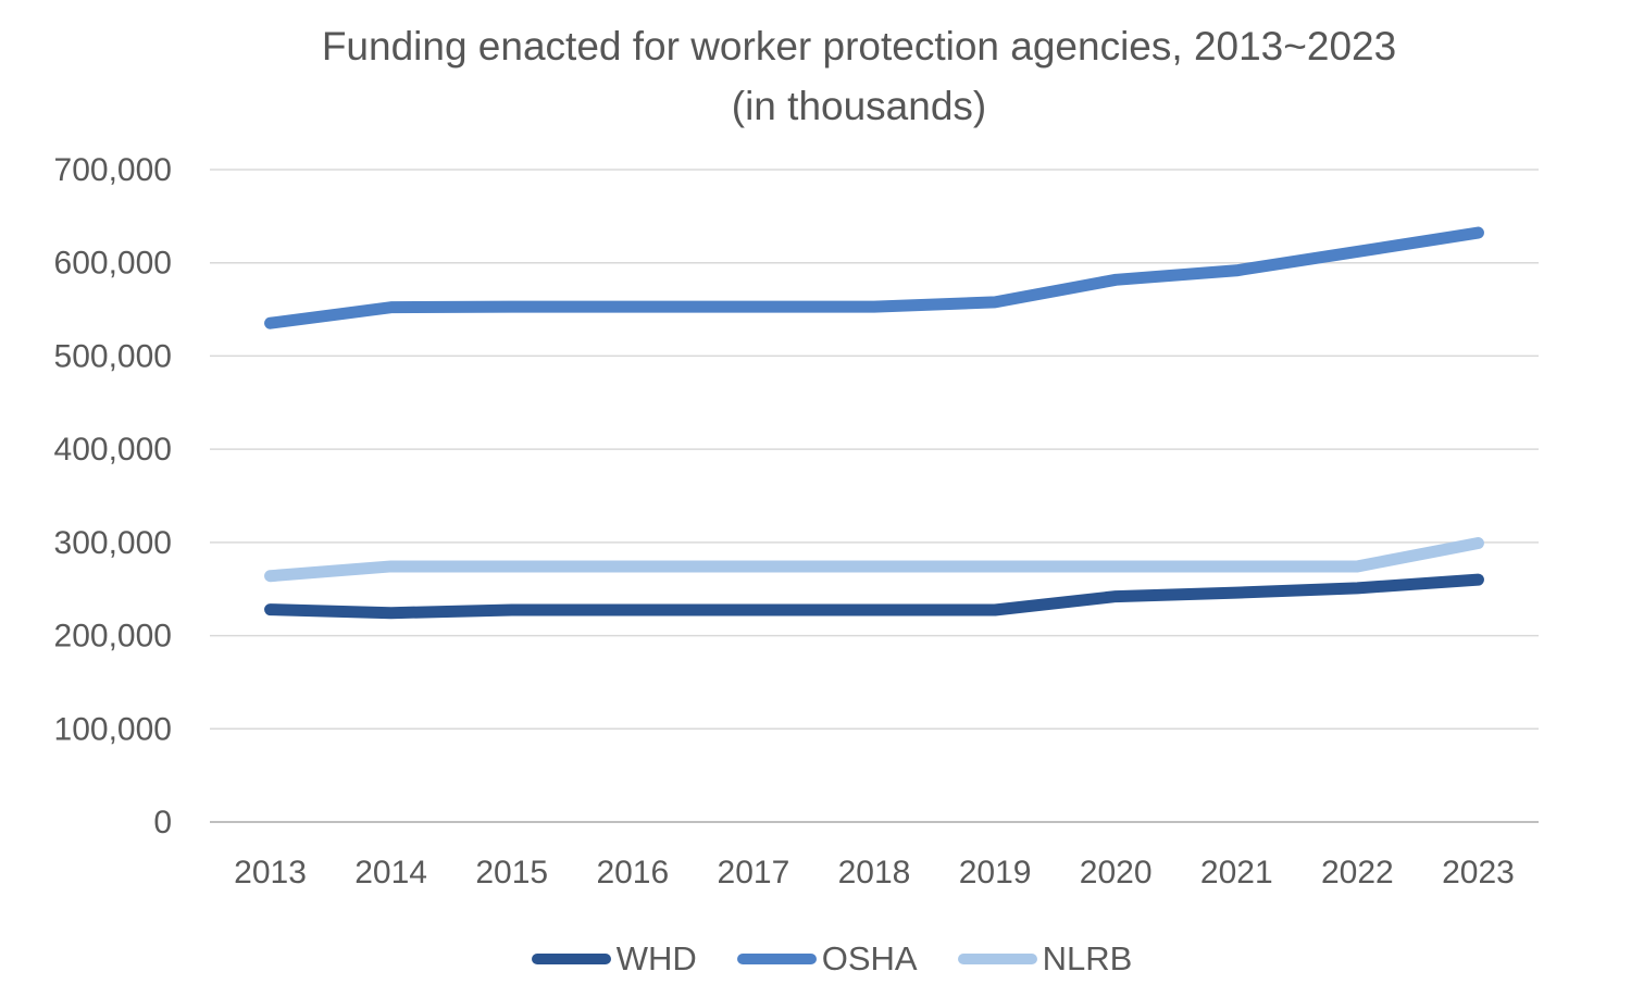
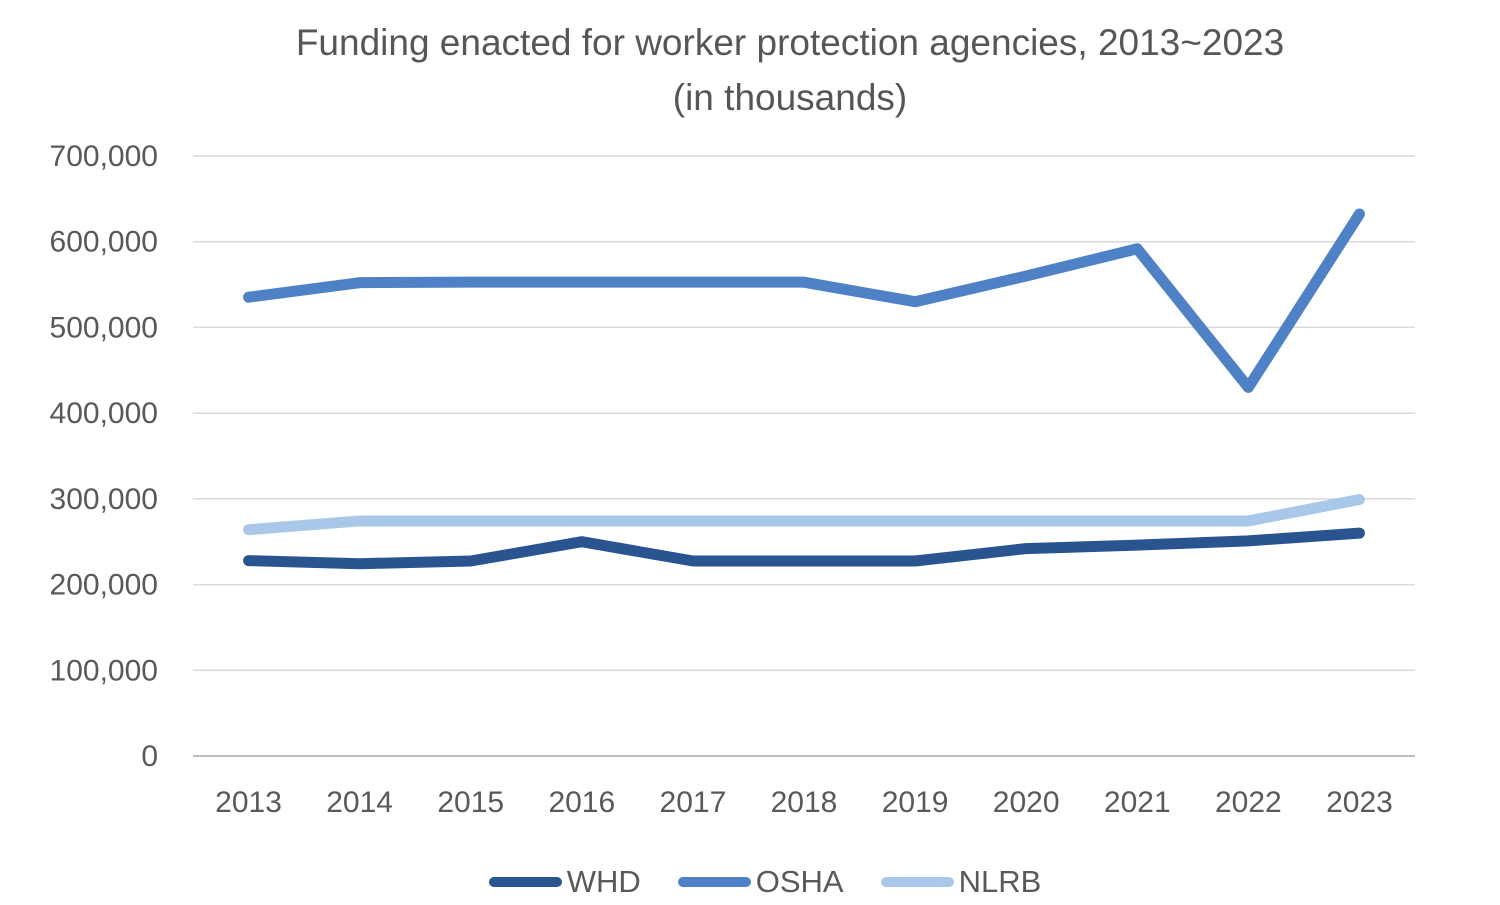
WHD/2016: 230000 -> 250000
OSHA/2019: 560000 -> 530000
OSHA/2020: 580000 -> 560000
OSHA/2022: 610000 -> 430000
